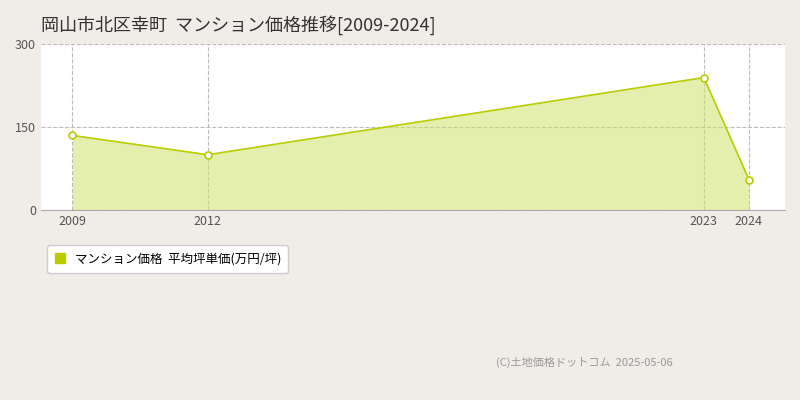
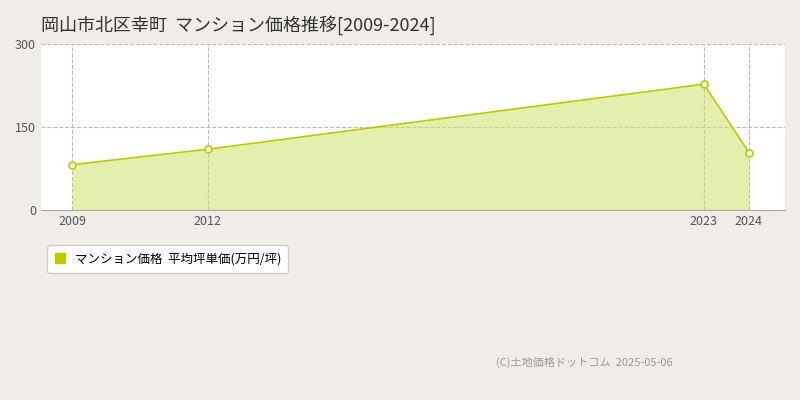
2009: 135 -> 82
2012: 100 -> 110
2023: 240 -> 228
2024: 55 -> 104
